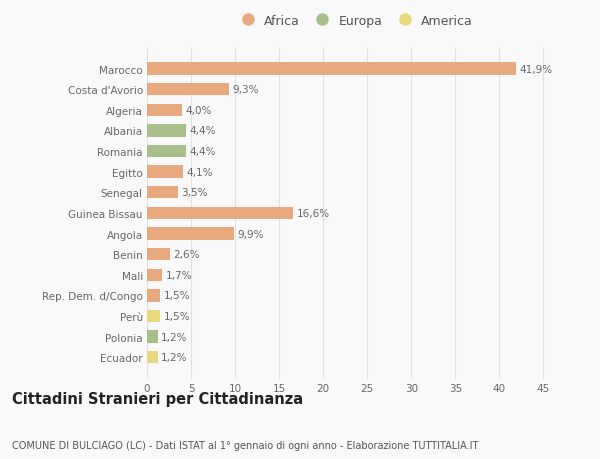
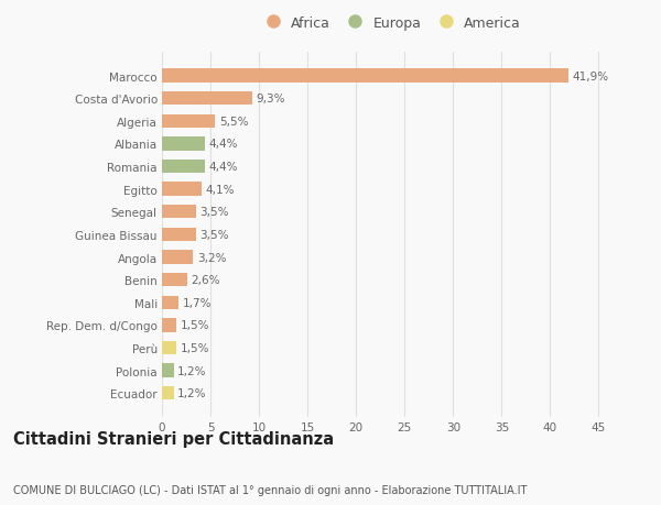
Algeria: 4,0% -> 5,5%
Guinea Bissau: 16,6% -> 3,5%
Angola: 9,9% -> 3,2%
